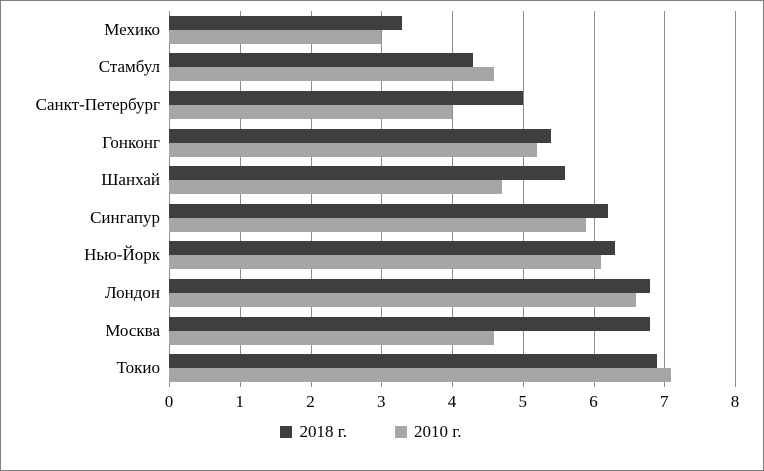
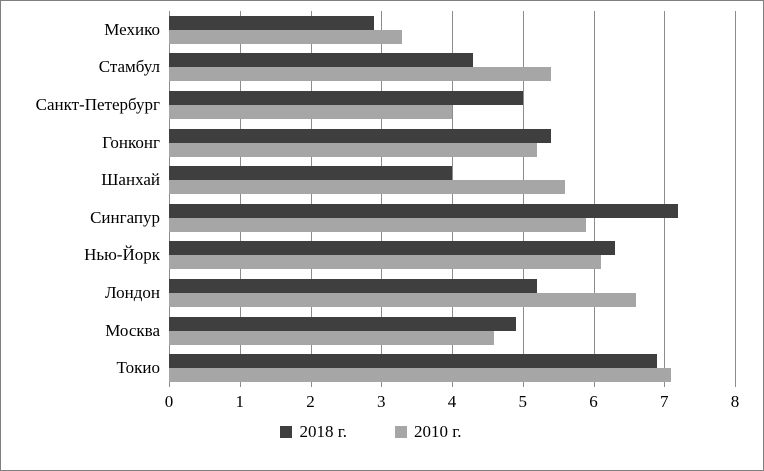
2018 г./Мехико: 3.3 -> 2.9
2010 г./Мехико: 3.0 -> 3.3
2010 г./Стамбул: 4.6 -> 5.4
2018 г./Шанхай: 5.6 -> 4.0
2010 г./Шанхай: 4.7 -> 5.6
2018 г./Сингапур: 6.2 -> 7.2
2018 г./Лондон: 6.8 -> 5.2
2018 г./Москва: 6.8 -> 4.9
